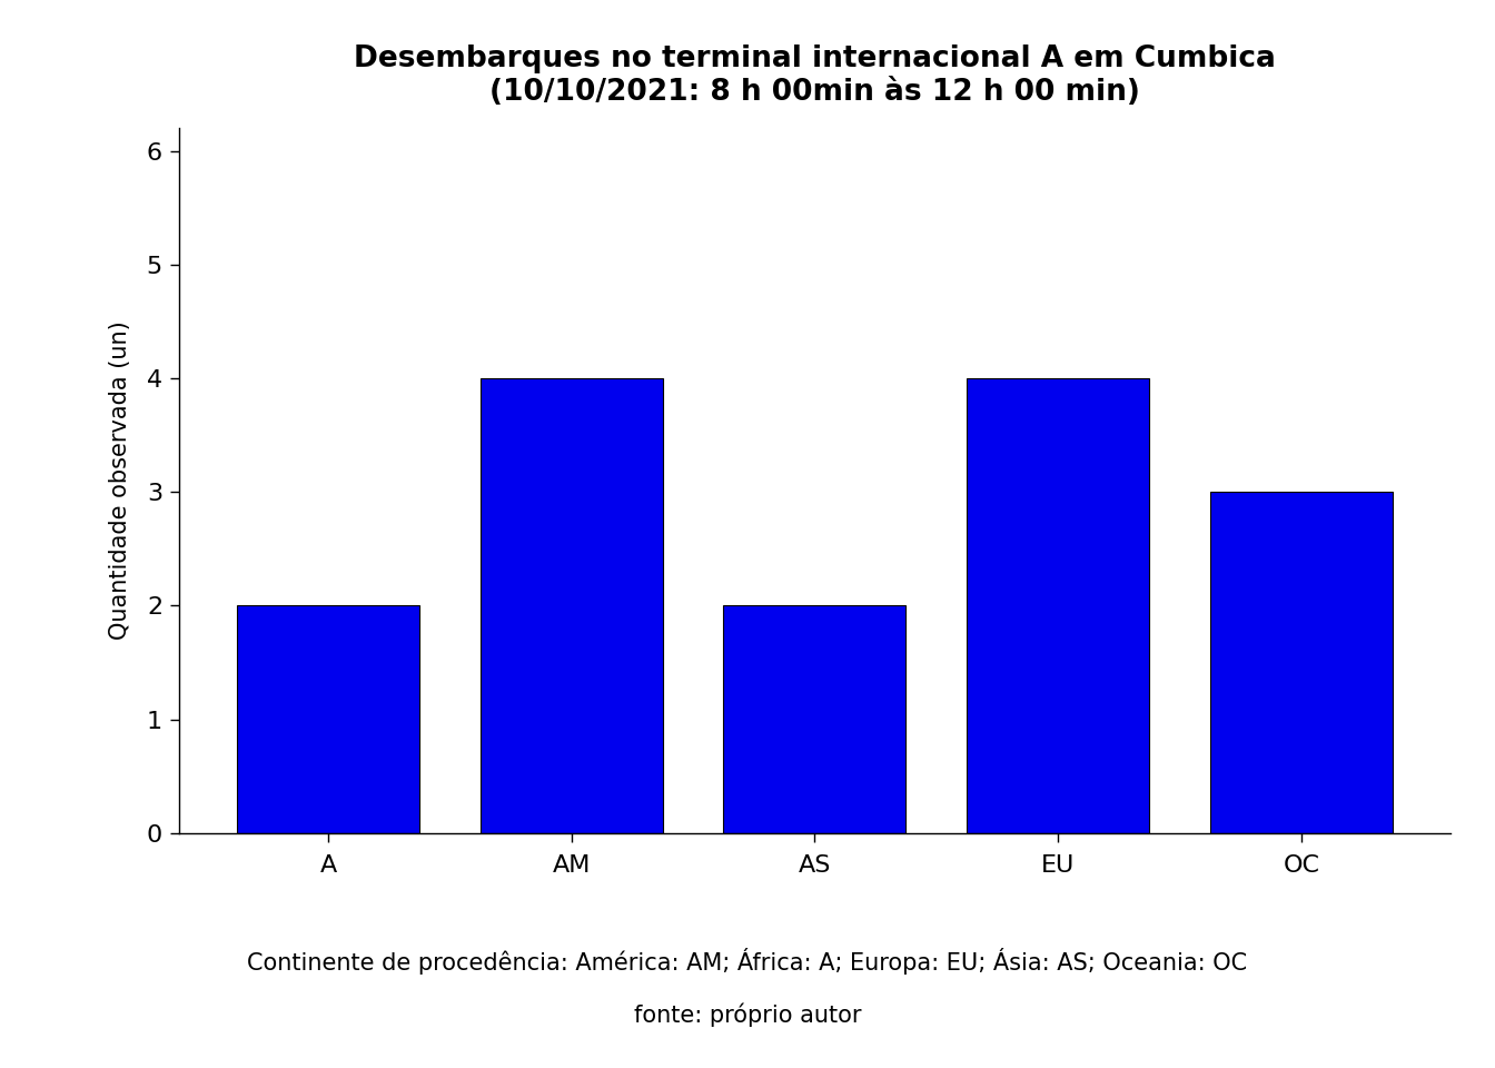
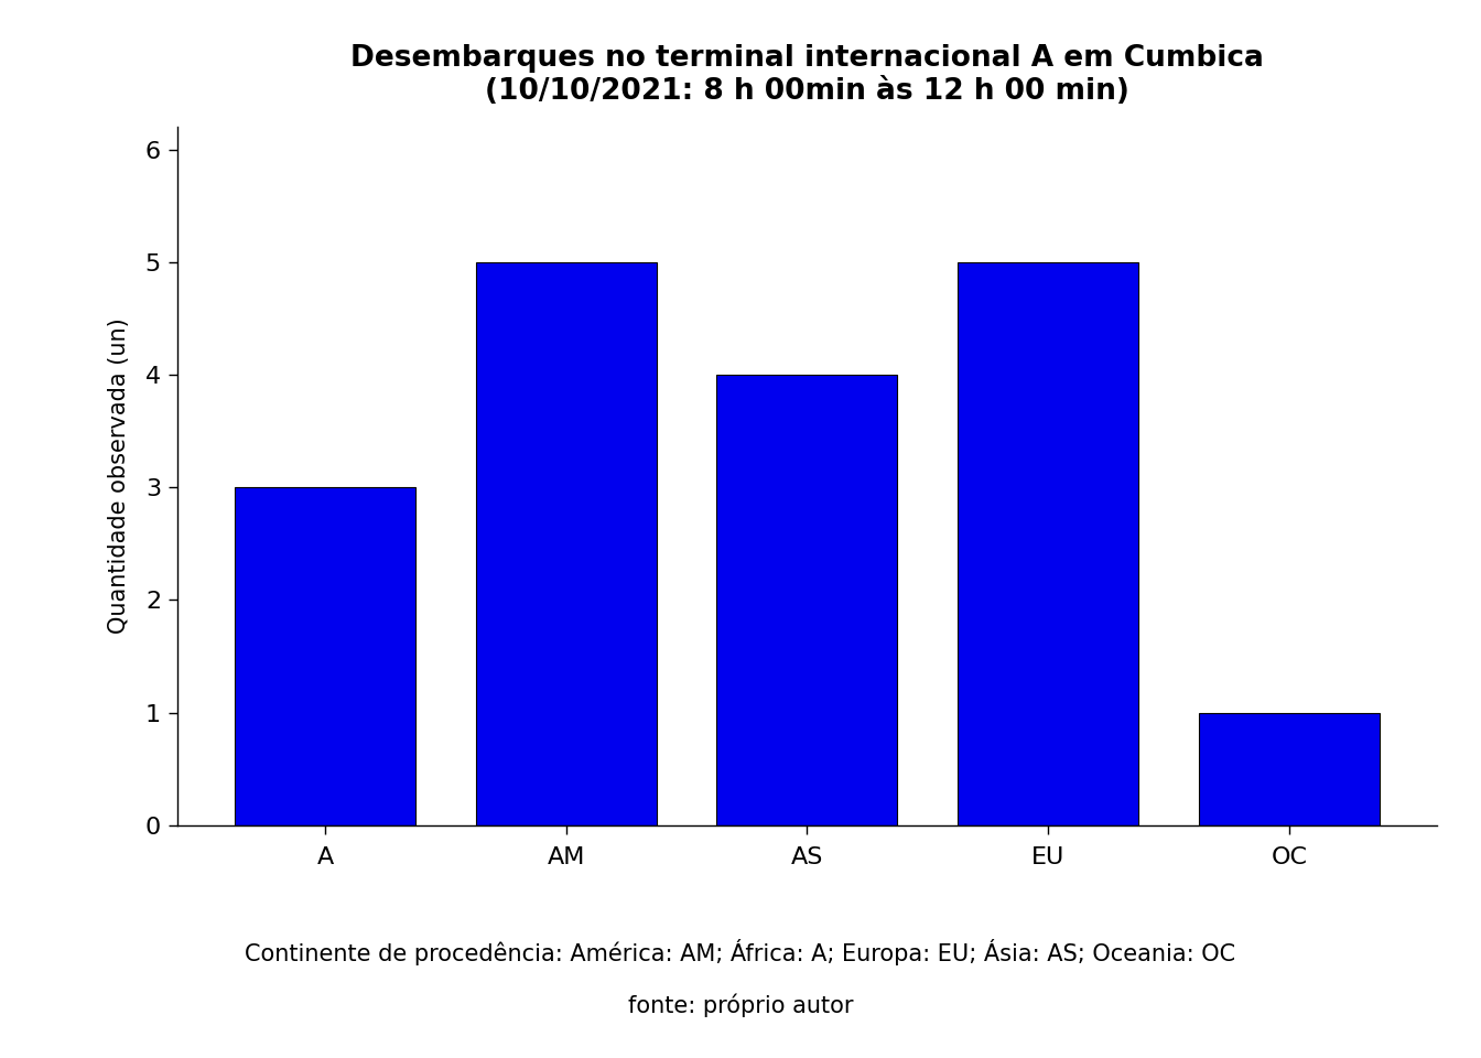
A: 2 -> 3
AM: 4 -> 5
AS: 2 -> 4
EU: 4 -> 5
OC: 3 -> 1
